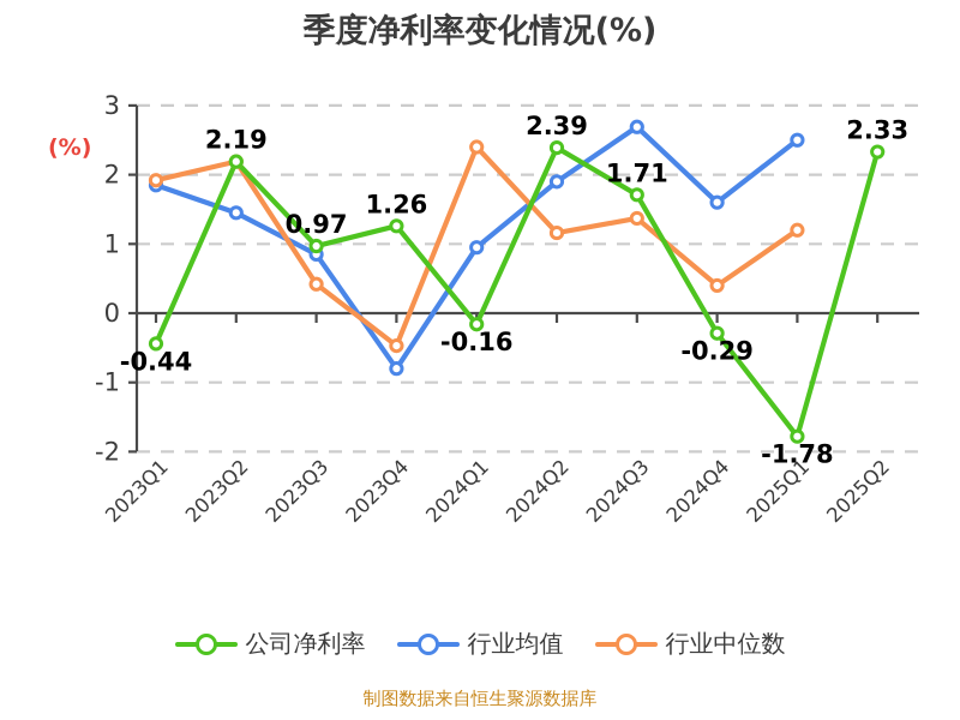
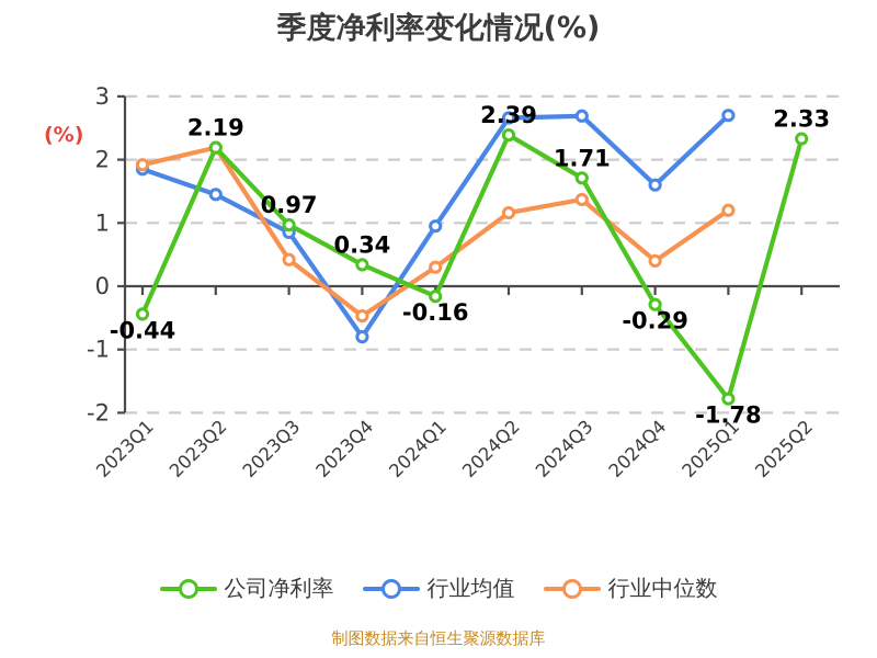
公司净利率/2023Q4: 1.26 -> 0.34
行业中位数/2024Q1: 2.4 -> 0.3
行业均值/2024Q2: 1.9 -> 2.7
行业均值/2025Q1: 2.5 -> 2.7
